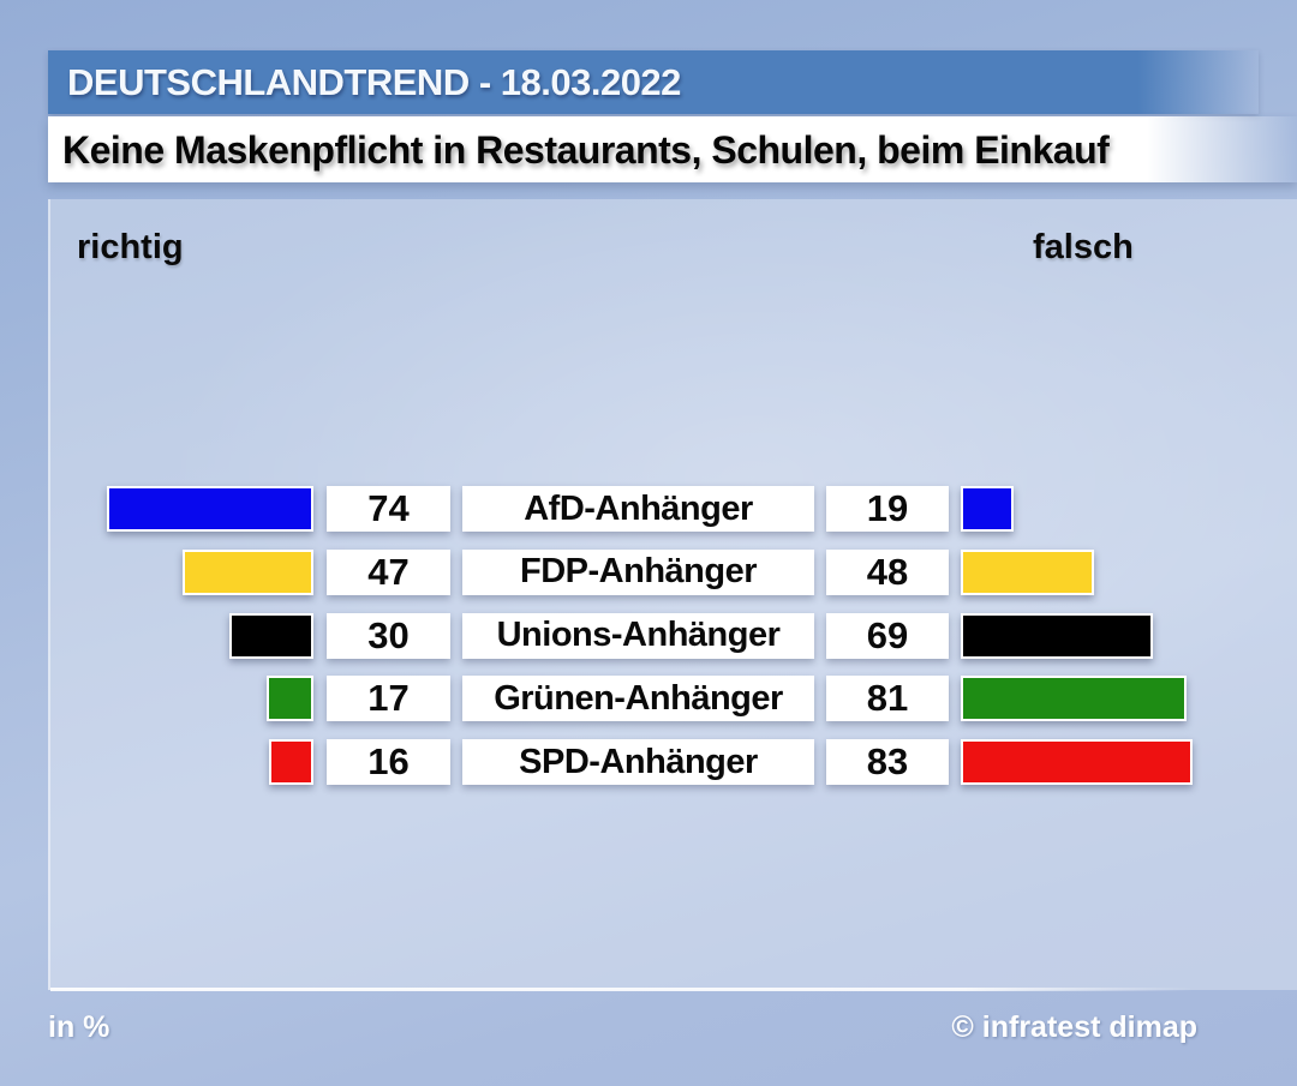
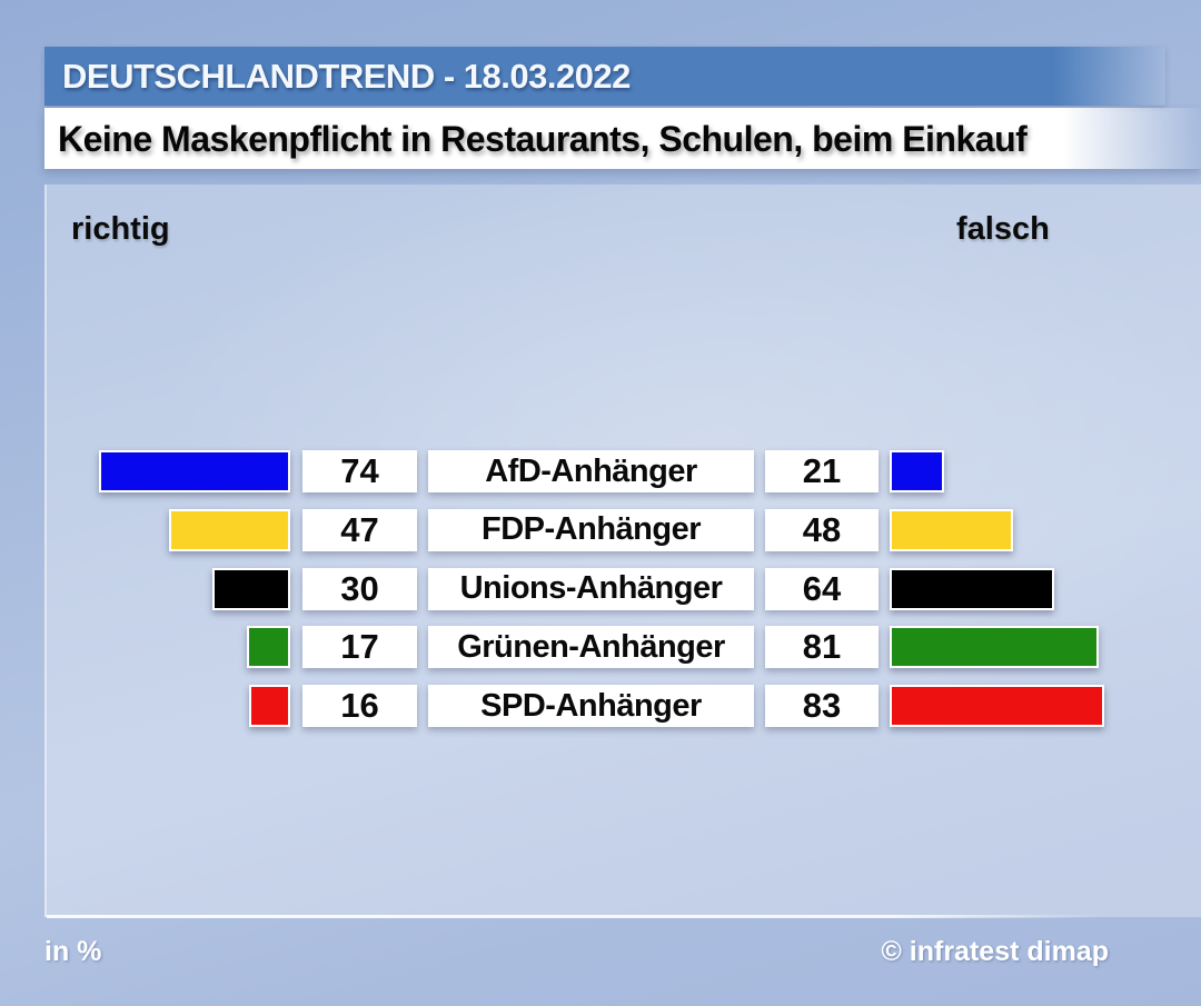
falsch/AfD-Anhänger: 19 -> 21
falsch/Unions-Anhänger: 69 -> 64
